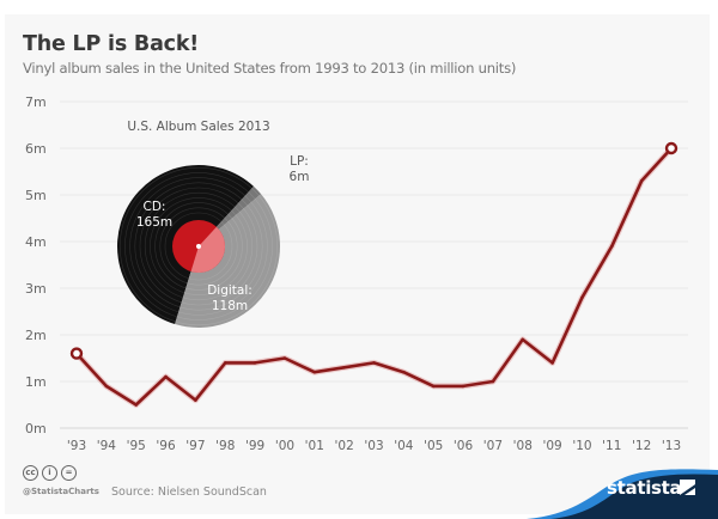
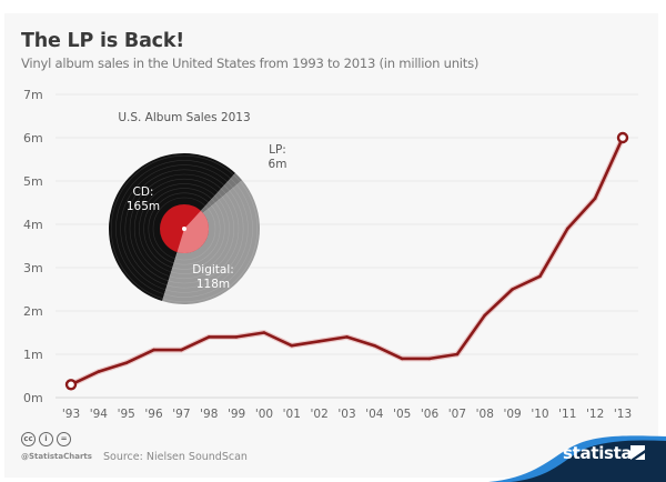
'93: 1.6m -> 0.3m
'94: 0.9m -> 0.6m
'95: 0.5m -> 0.8m
'97: 0.6m -> 1.1m
'09: 1.4m -> 2.5m
'12: 5.3m -> 4.6m
